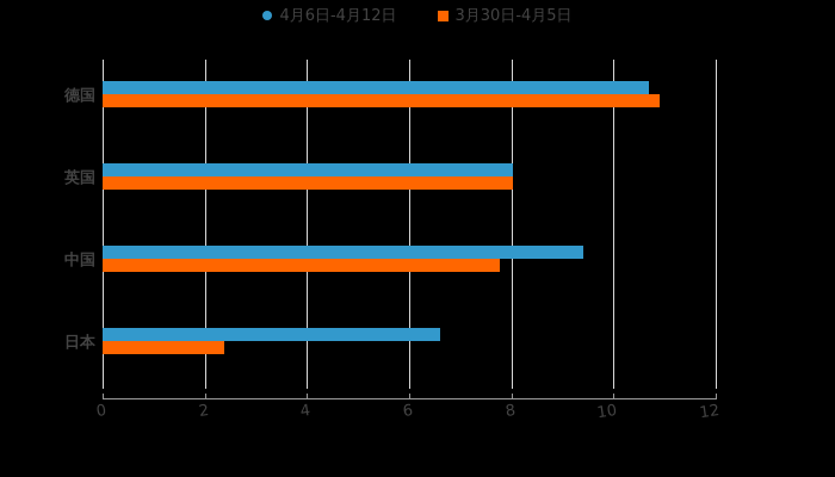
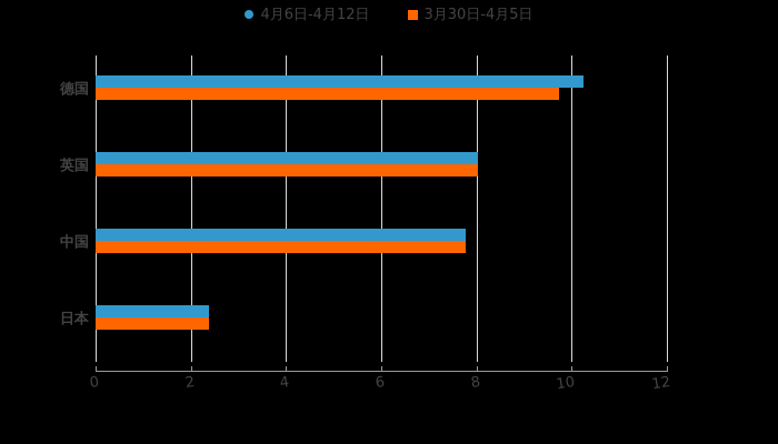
4月6日-4月12日/德国: 10.7 -> 10.2
3月30日-4月5日/德国: 10.9 -> 9.7
4月6日-4月12日/中国: 9.4 -> 7.8
4月6日-4月12日/日本: 6.6 -> 2.4
